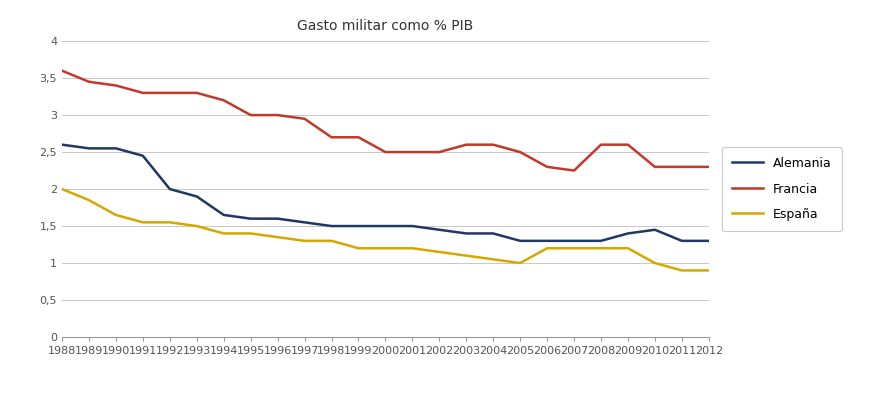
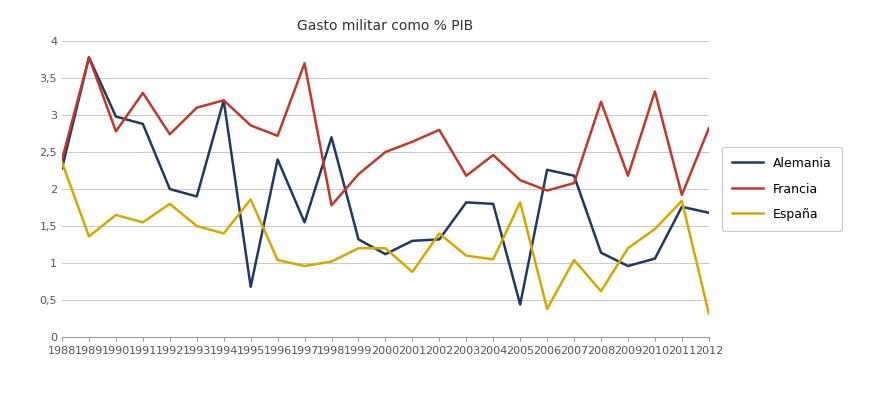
Alemania/1988: 2,60 -> 2,28
Francia/1988: 3,60 -> 2,40
España/1988: 2,00 -> 2,36
Alemania/1989: 2,55 -> 3,78
Francia/1989: 3,45 -> 3,78
España/1989: 1,85 -> 1,36
Alemania/1990: 2,55 -> 2,98
Francia/1990: 3,40 -> 2,78
Alemania/1991: 2,45 -> 2,88
Francia/1992: 3,30 -> 2,74
España/1992: 1,55 -> 1,80
Francia/1993: 3,30 -> 3,10
Alemania/1994: 1,65 -> 3,20
Alemania/1995: 1,60 -> 0,68
Francia/1995: 3,00 -> 2,86
España/1995: 1,40 -> 1,86
Alemania/1996: 1,60 -> 2,40
Francia/1996: 3,00 -> 2,72
España/1996: 1,35 -> 1,04
Francia/1997: 2,95 -> 3,70
España/1997: 1,30 -> 0,96
Alemania/1998: 1,50 -> 2,70
Francia/1998: 2,70 -> 1,78
España/1998: 1,30 -> 1,02
Alemania/1999: 1,50 -> 1,32
Francia/1999: 2,70 -> 2,20
Alemania/2000: 1,50 -> 1,12
Alemania/2001: 1,50 -> 1,30
Francia/2001: 2,50 -> 2,64
España/2001: 1,20 -> 0,88
Alemania/2002: 1,45 -> 1,32
Francia/2002: 2,50 -> 2,80
España/2002: 1,15 -> 1,40
Alemania/2003: 1,40 -> 1,82
Francia/2003: 2,60 -> 2,18
Alemania/2004: 1,40 -> 1,80
Francia/2004: 2,60 -> 2,46
Alemania/2005: 1,30 -> 0,44
Francia/2005: 2,50 -> 2,12
España/2005: 1,00 -> 1,82
Alemania/2006: 1,30 -> 2,26
Francia/2006: 2,30 -> 1,98
España/2006: 1,20 -> 0,38
Alemania/2007: 1,30 -> 2,18
Francia/2007: 2,25 -> 2,08
España/2007: 1,20 -> 1,04
Alemania/2008: 1,30 -> 1,14
Francia/2008: 2,60 -> 3,18
España/2008: 1,20 -> 0,62
Alemania/2009: 1,40 -> 0,96
Francia/2009: 2,60 -> 2,18
Alemania/2010: 1,45 -> 1,06
Francia/2010: 2,30 -> 3,32
España/2010: 1,00 -> 1,46
Alemania/2011: 1,30 -> 1,76
Francia/2011: 2,30 -> 1,92
España/2011: 0,90 -> 1,84
Alemania/2012: 1,30 -> 1,68
Francia/2012: 2,30 -> 2,82
España/2012: 0,90 -> 0,32
